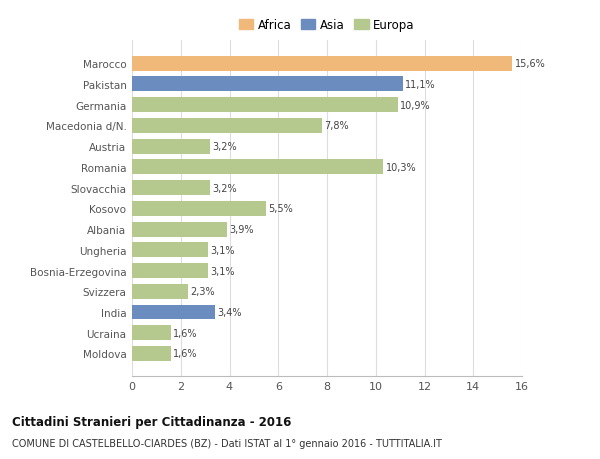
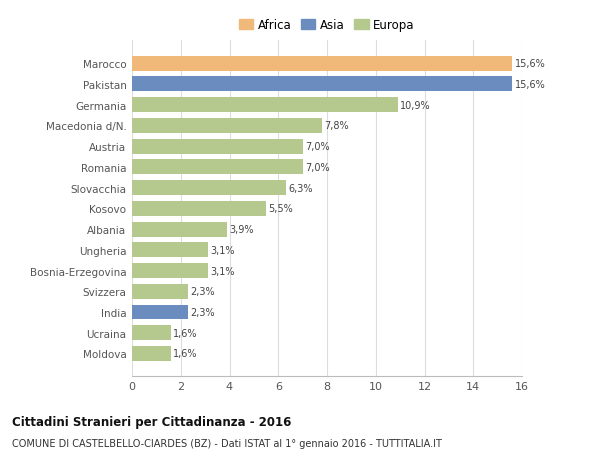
Pakistan: 11,1% -> 15,6%
Austria: 3,2% -> 7,0%
Romania: 10,3% -> 7,0%
Slovacchia: 3,2% -> 6,3%
India: 3,4% -> 2,3%
